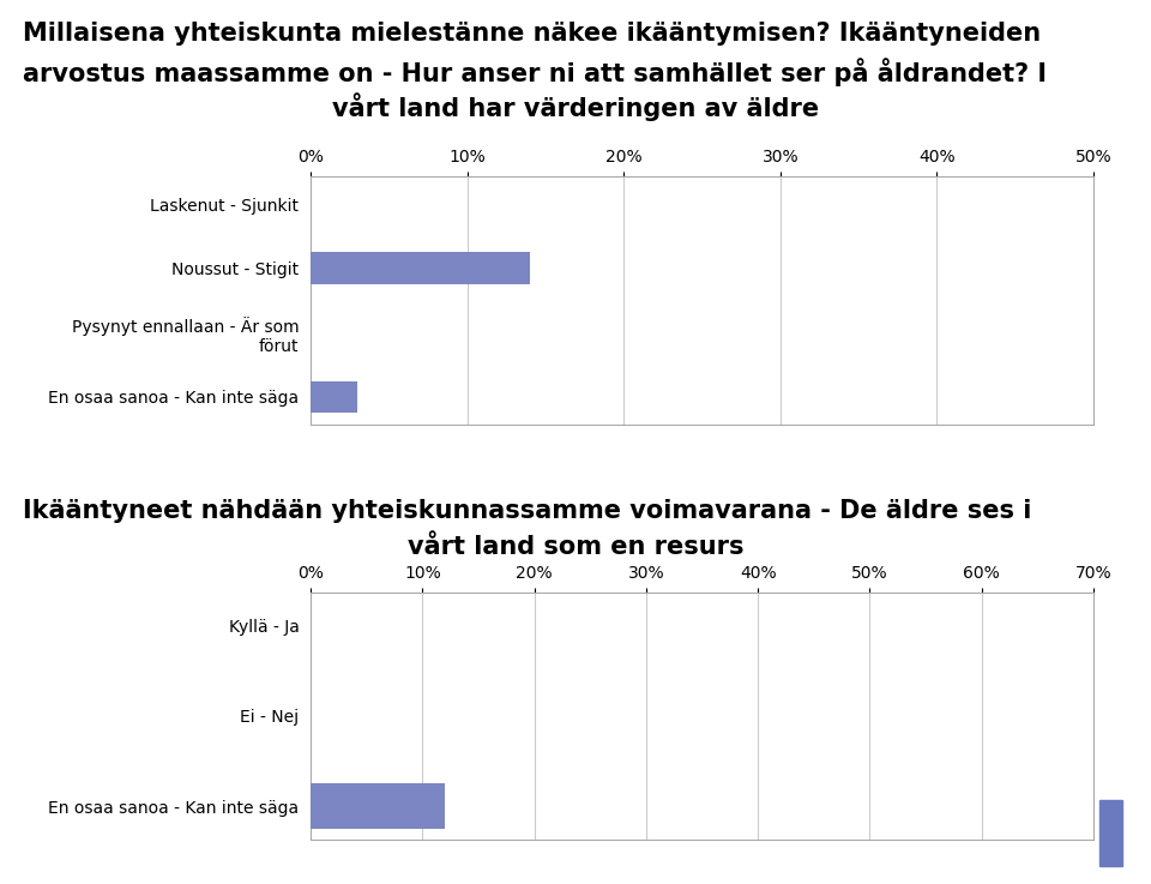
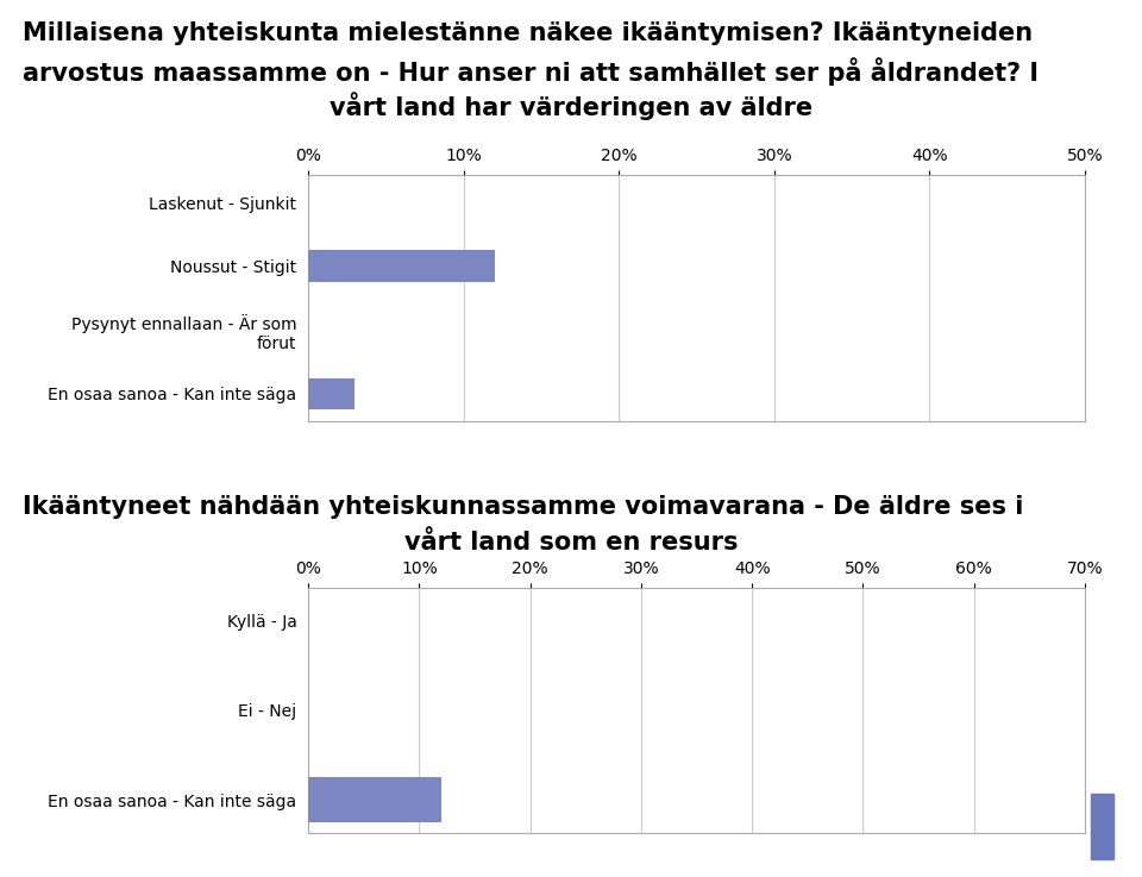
Noussut - Stigit: 14% -> 12%
